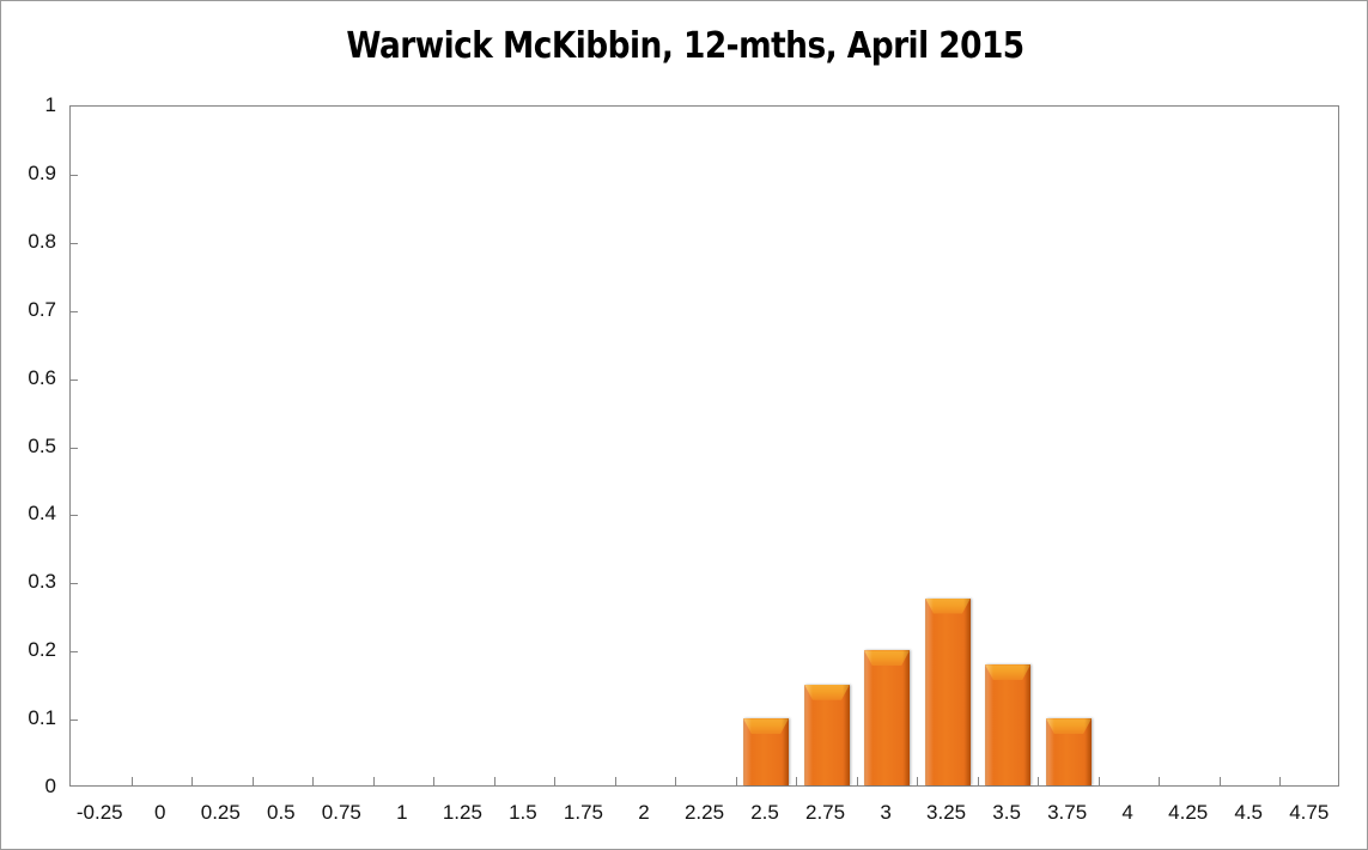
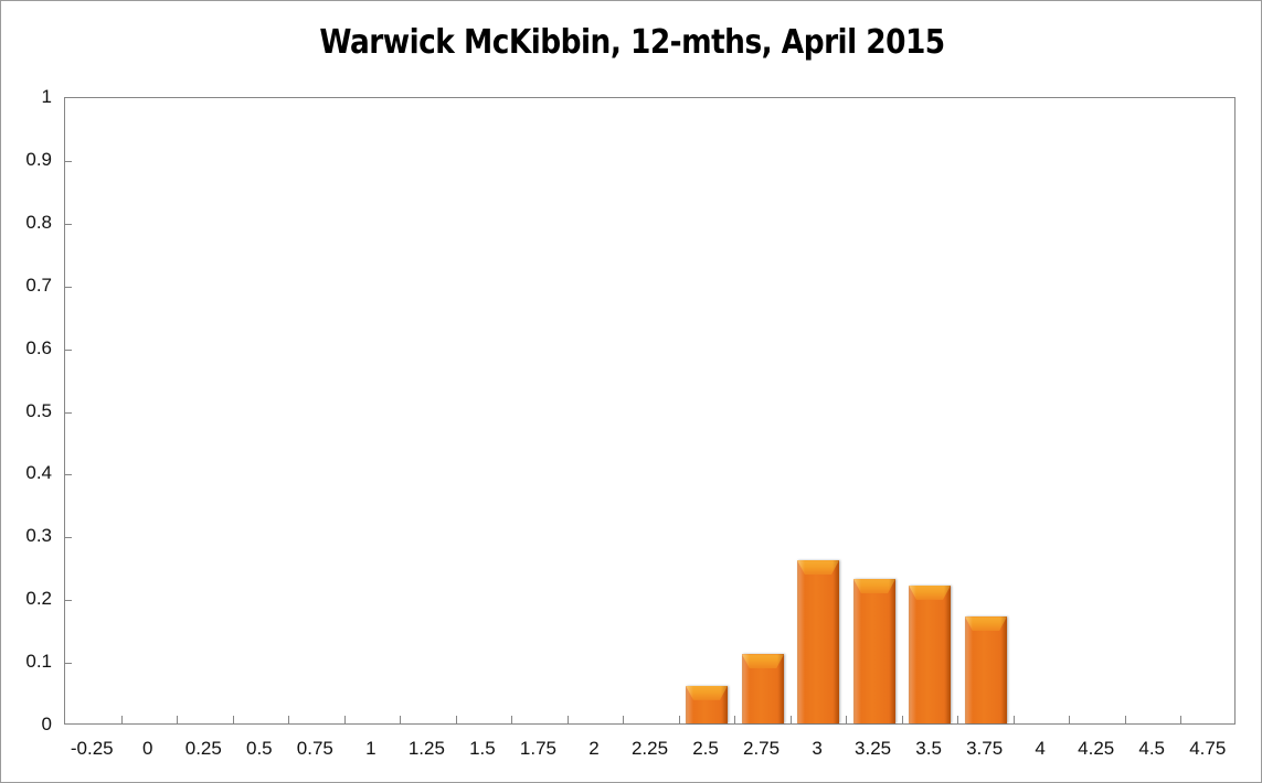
2.5: 0.10 -> 0.06
2.75: 0.15 -> 0.11
3: 0.20 -> 0.26
3.25: 0.28 -> 0.23
3.5: 0.18 -> 0.22
3.75: 0.10 -> 0.17
